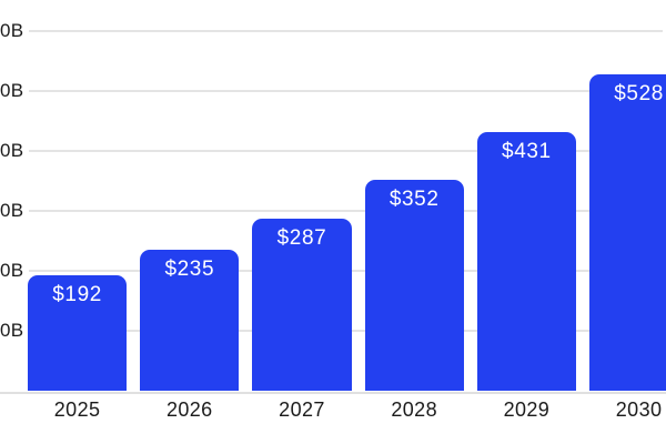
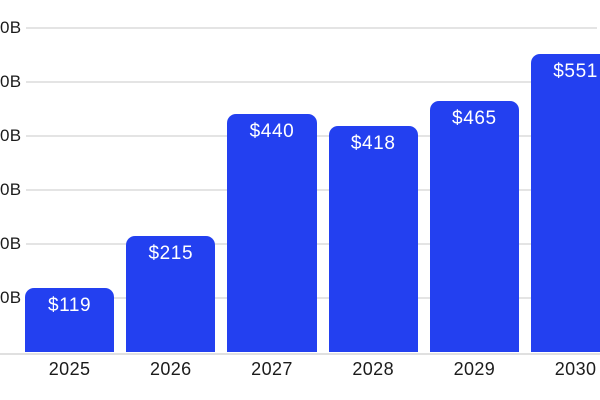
2025: $192 -> $119
2026: $235 -> $215
2027: $287 -> $440
2028: $352 -> $418
2029: $431 -> $465
2030: $528 -> $551
